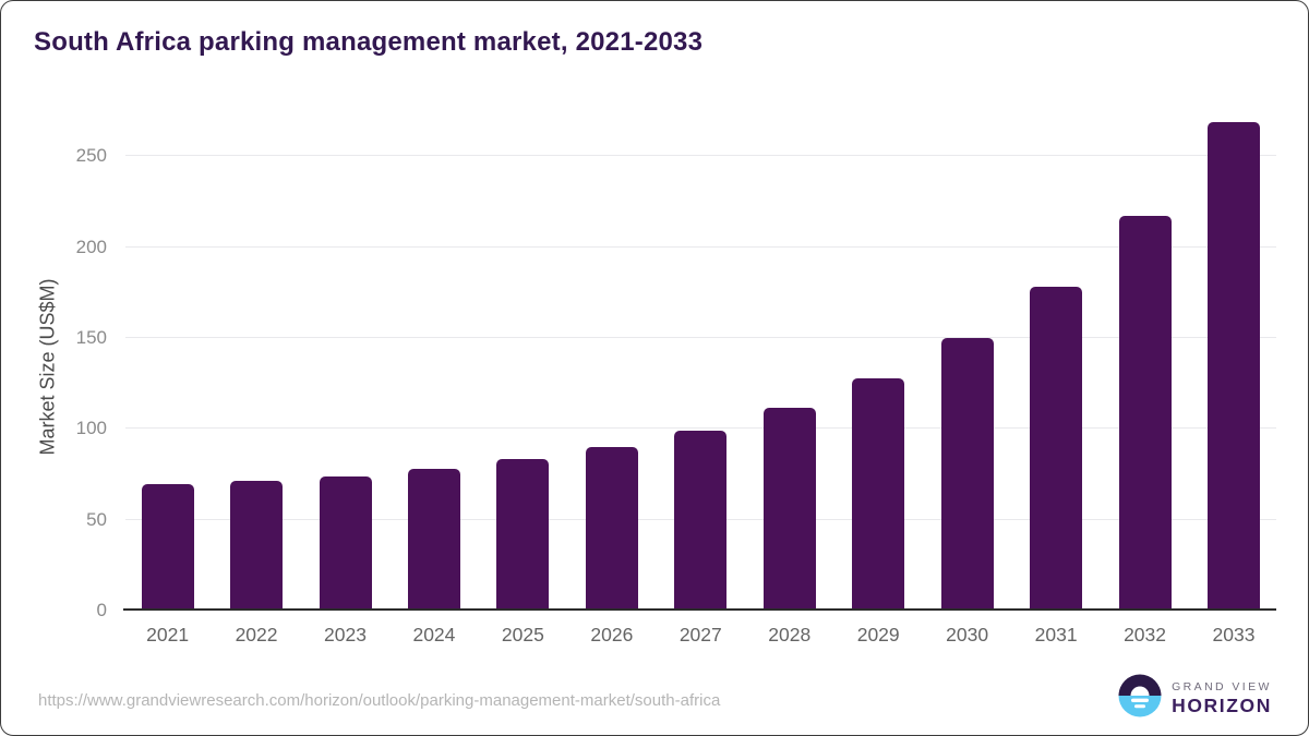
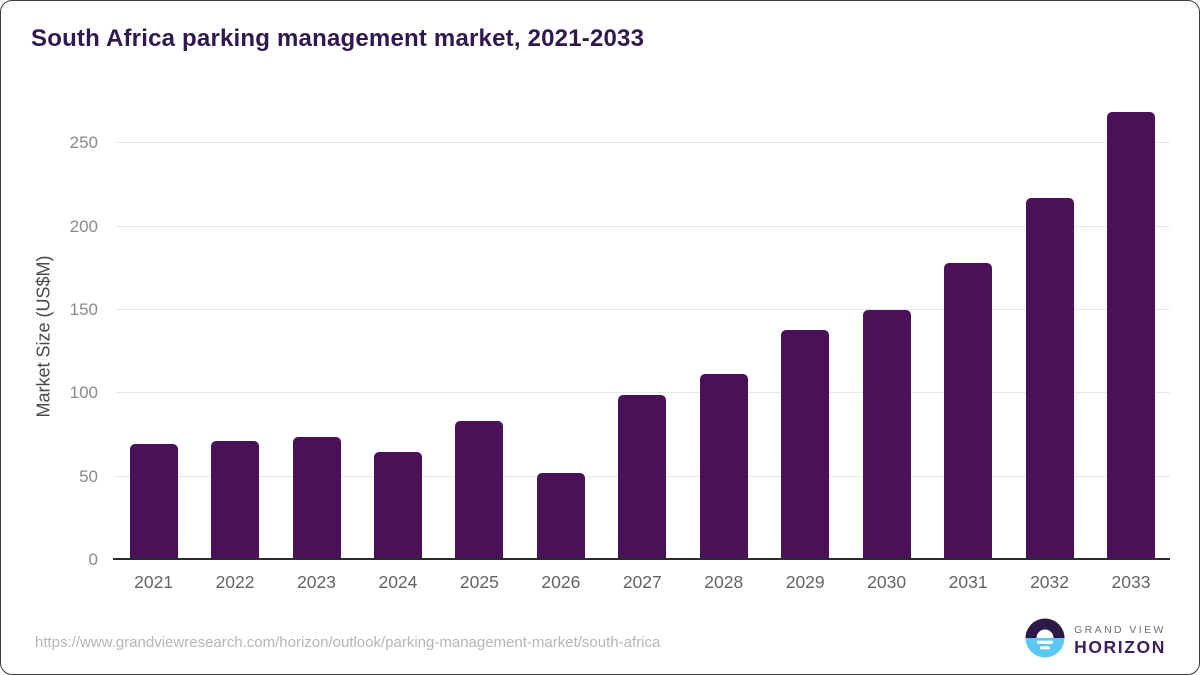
2024: 78 -> 65
2026: 90 -> 52
2029: 128 -> 138
